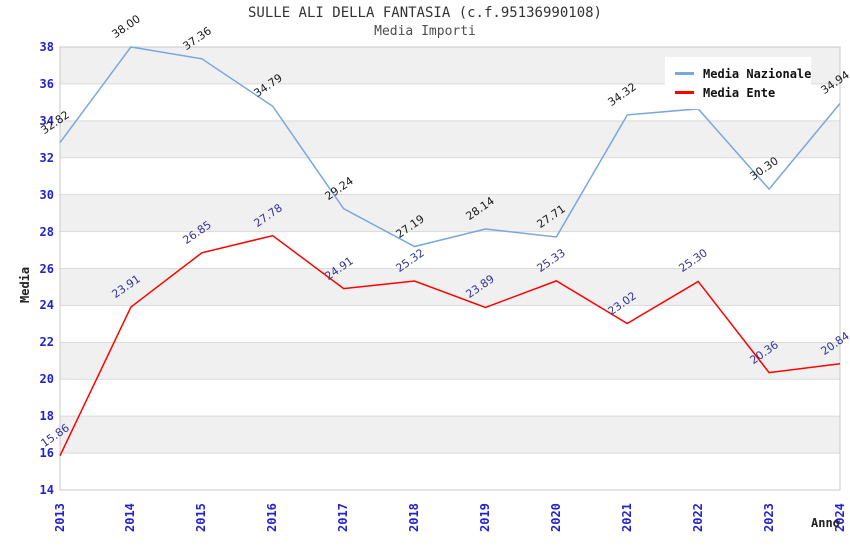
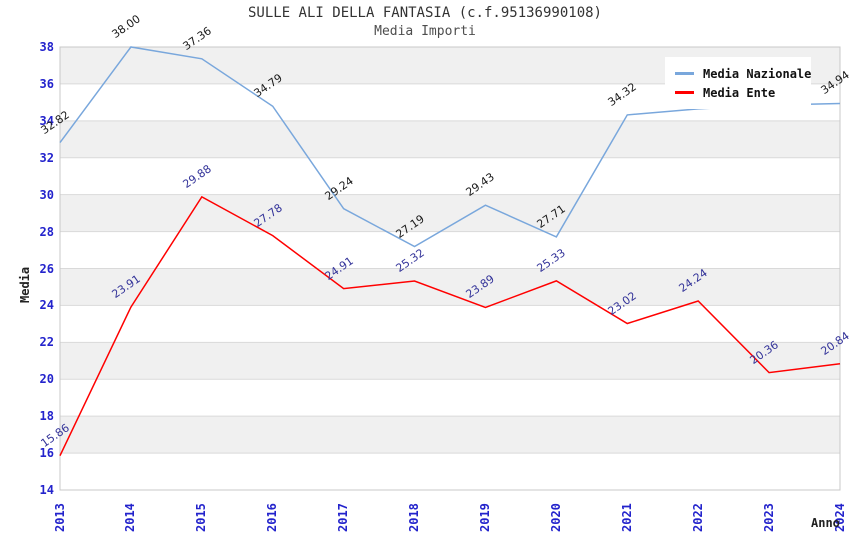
Media Ente/2015: 26.85 -> 29.88
Media Nazionale/2019: 28.14 -> 29.43
Media Ente/2022: 25.30 -> 24.24
Media Nazionale/2023: 30.30 -> 34.85
